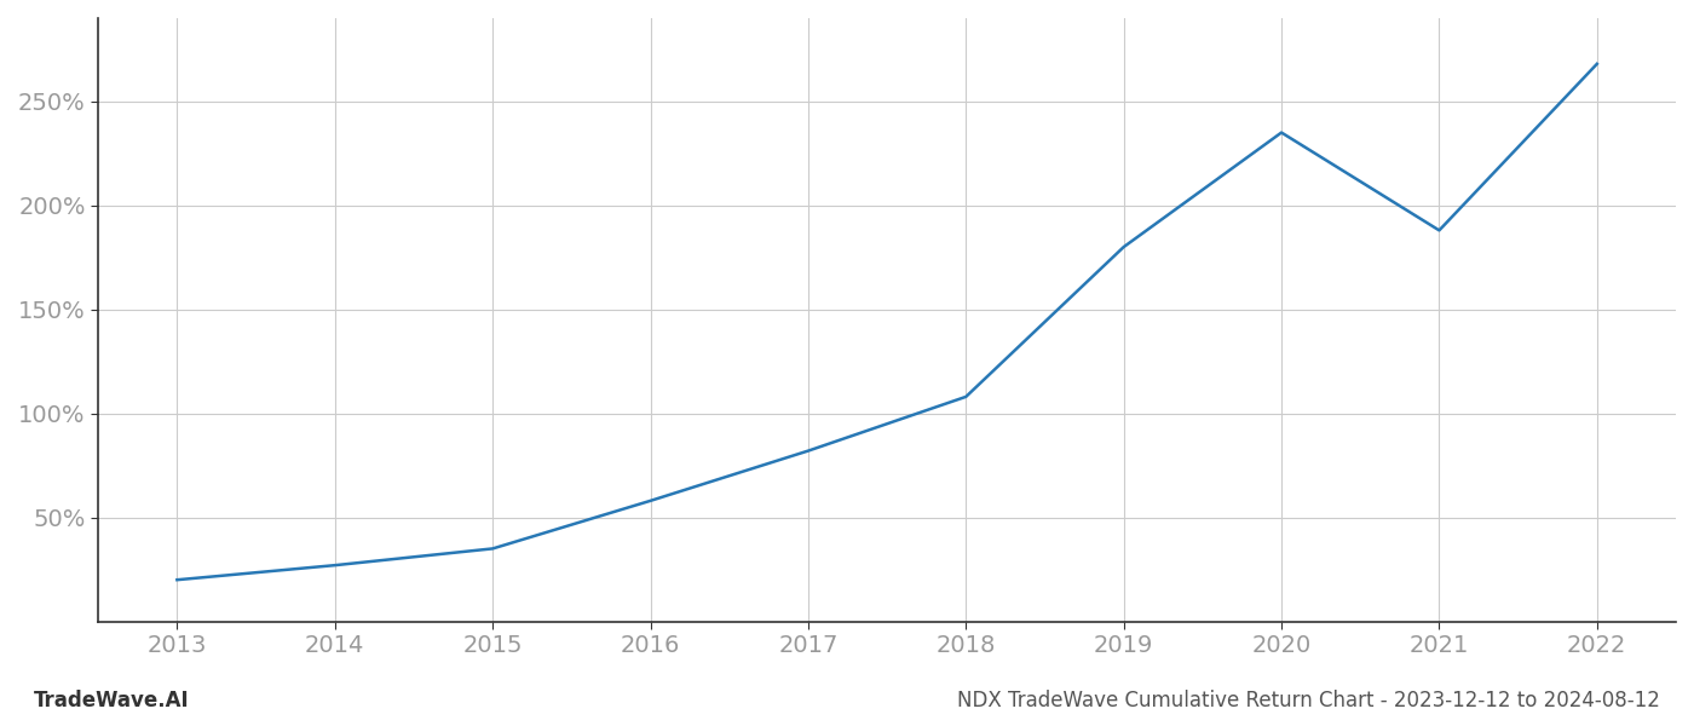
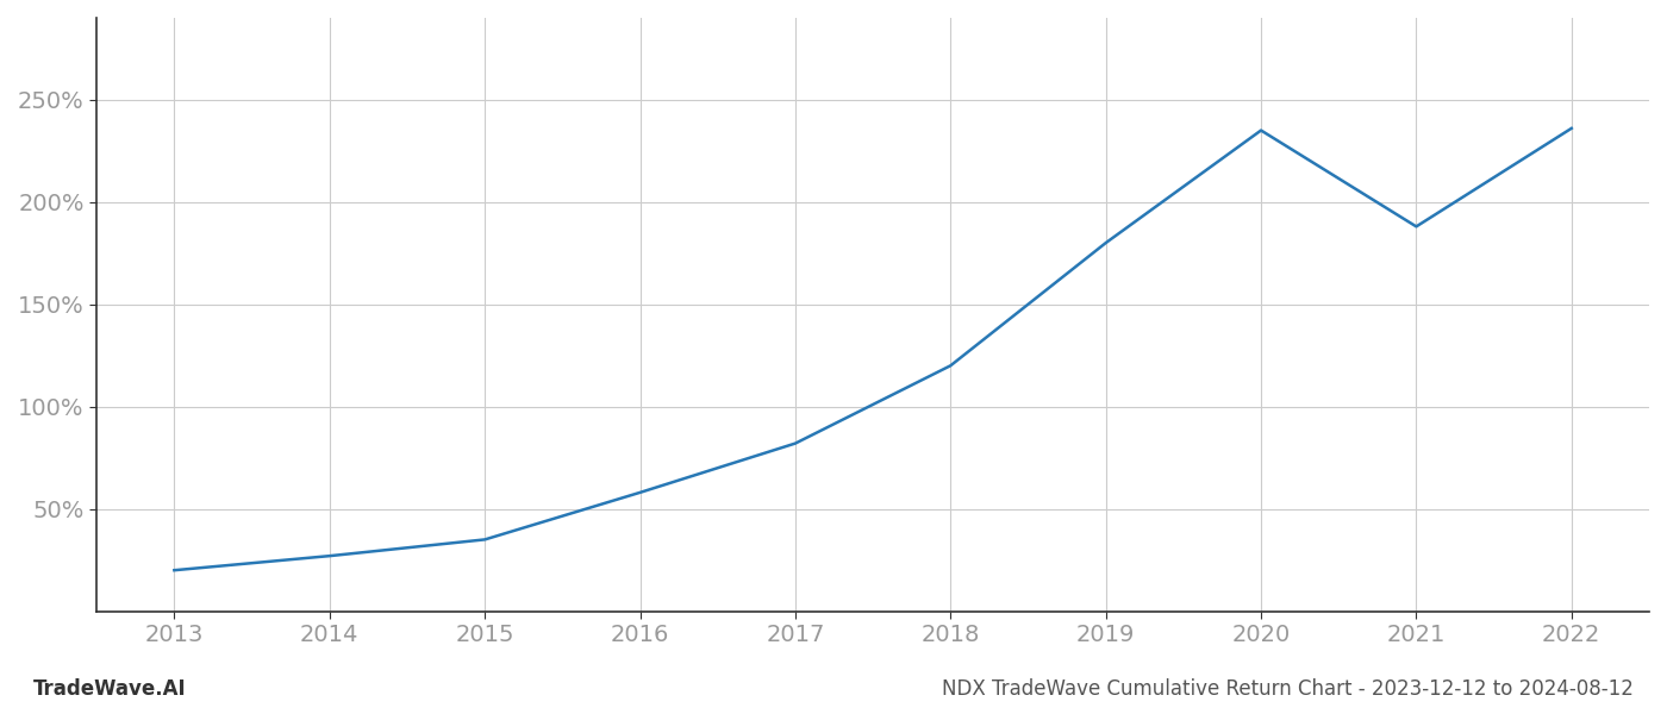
2018: 108% -> 120%
2022: 268% -> 236%
